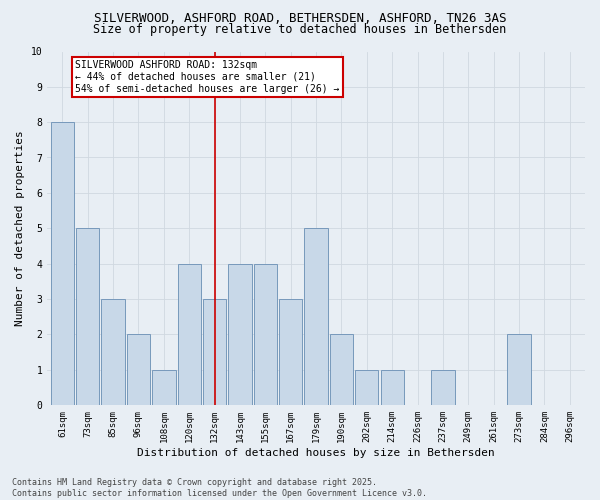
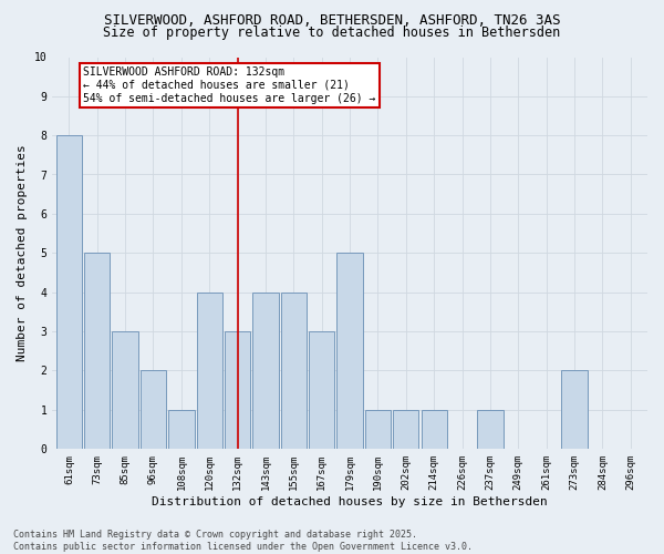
190sqm: 2 -> 1
